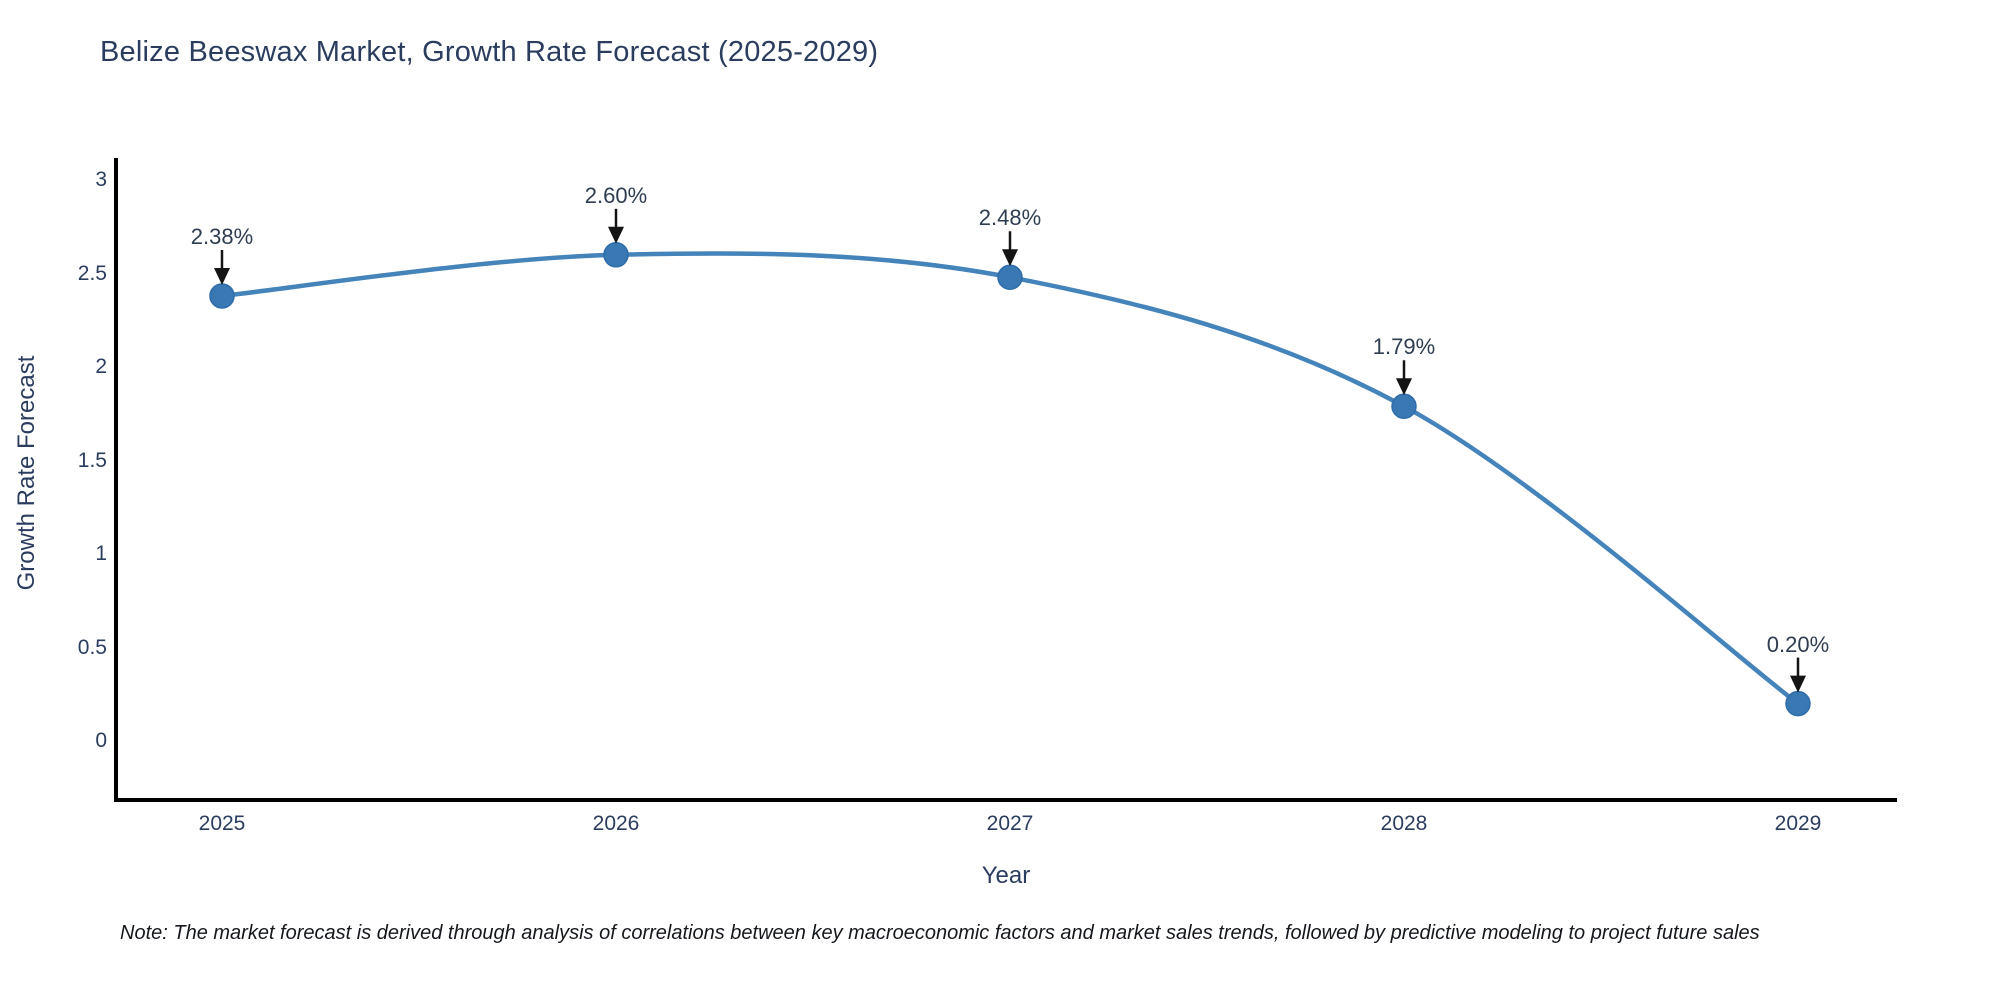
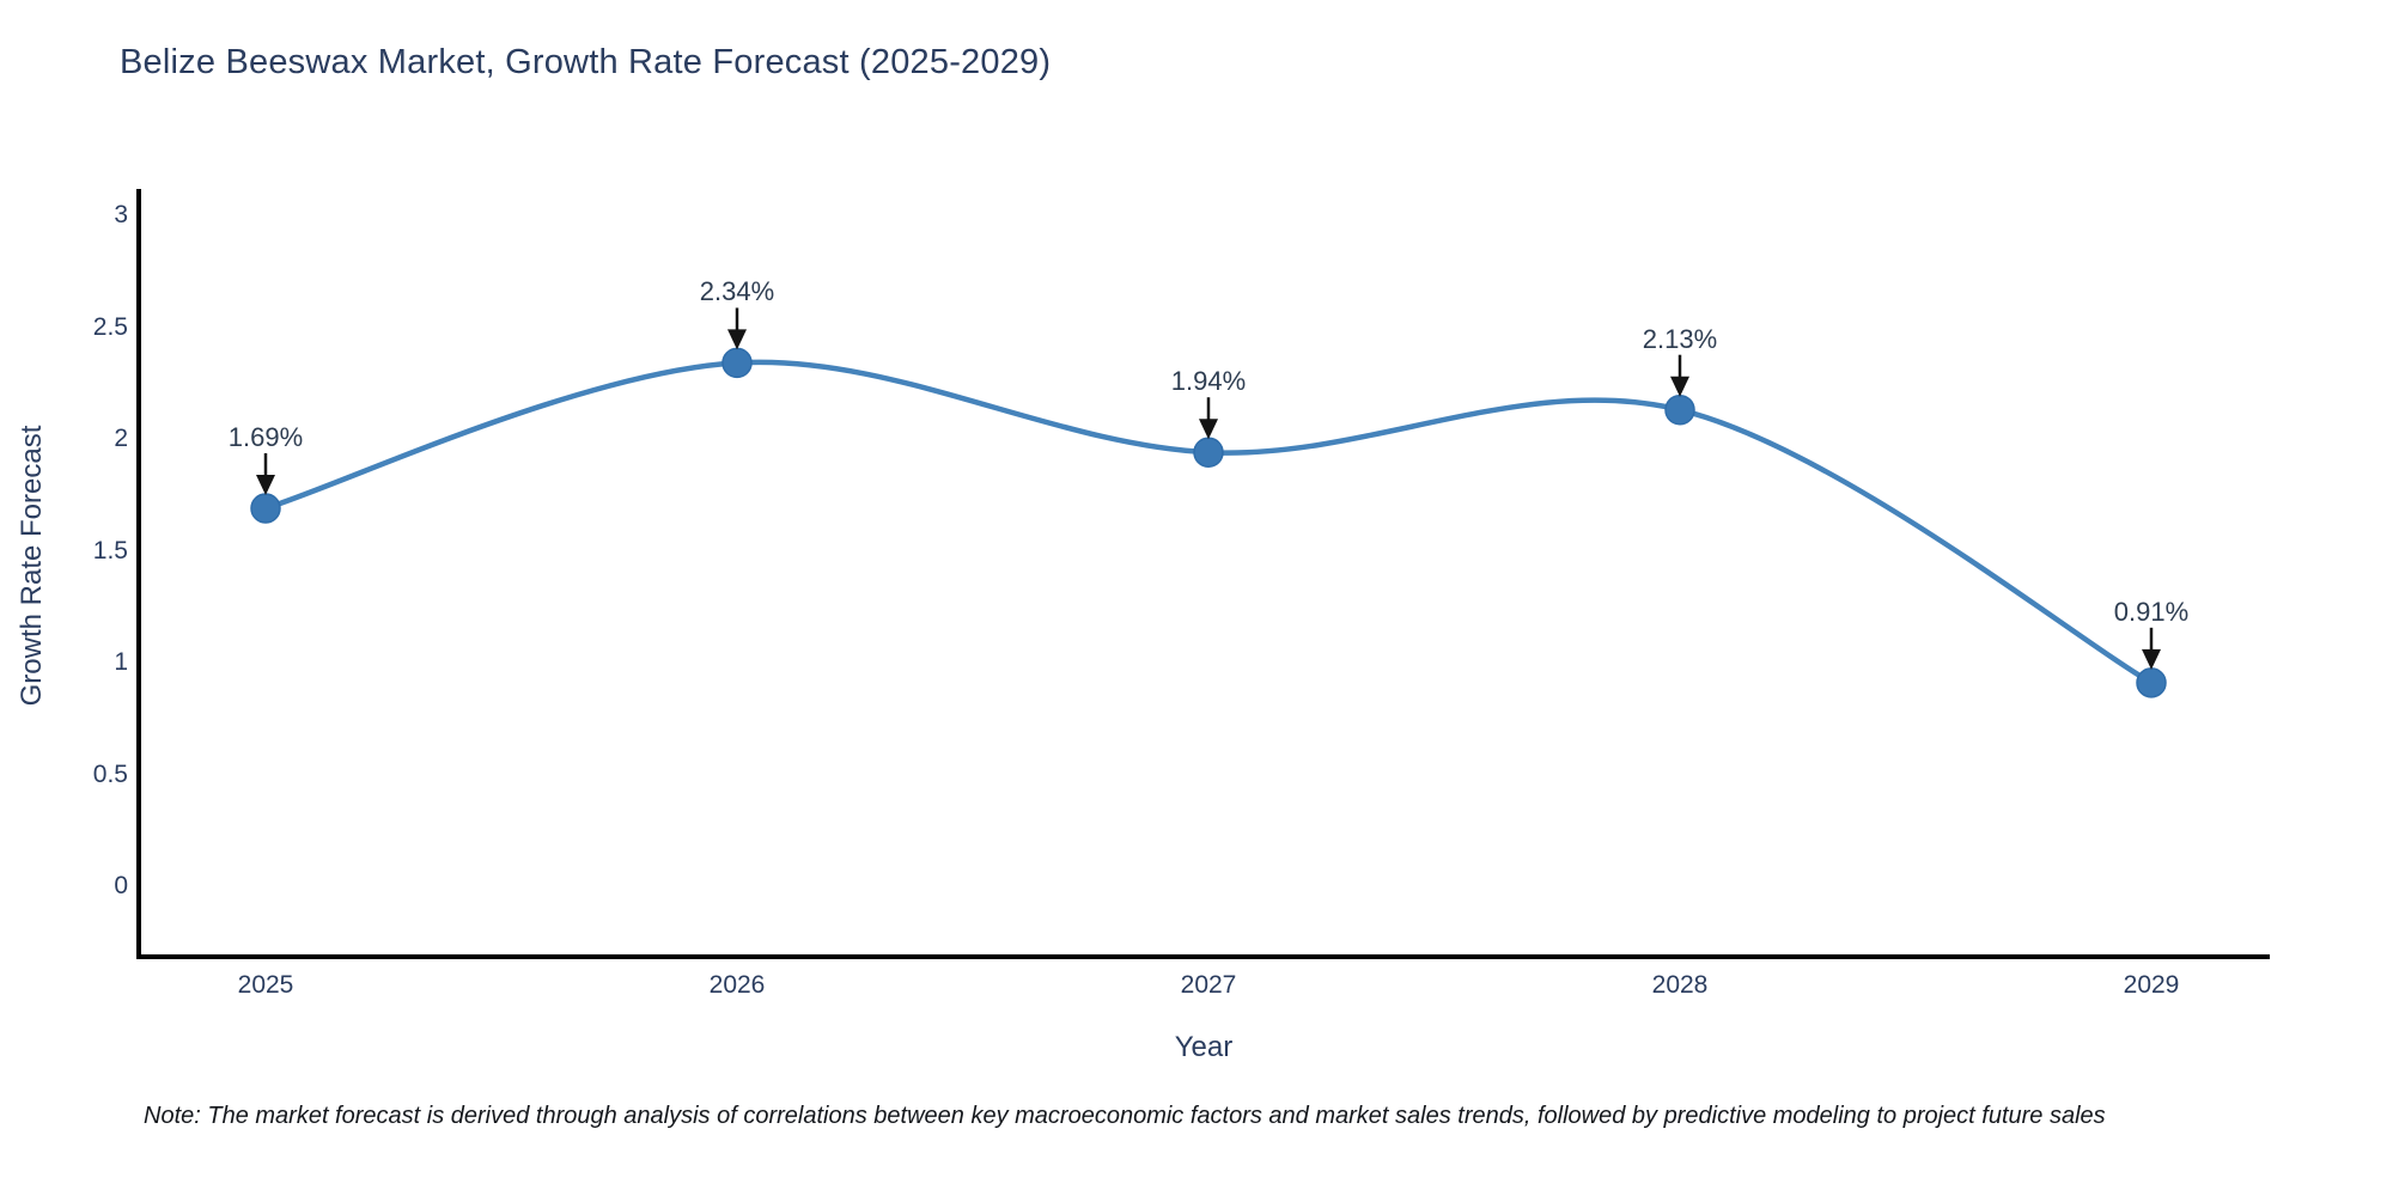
2025: 2.38% -> 1.69%
2026: 2.60% -> 2.34%
2027: 2.48% -> 1.94%
2028: 1.79% -> 2.13%
2029: 0.20% -> 0.91%
